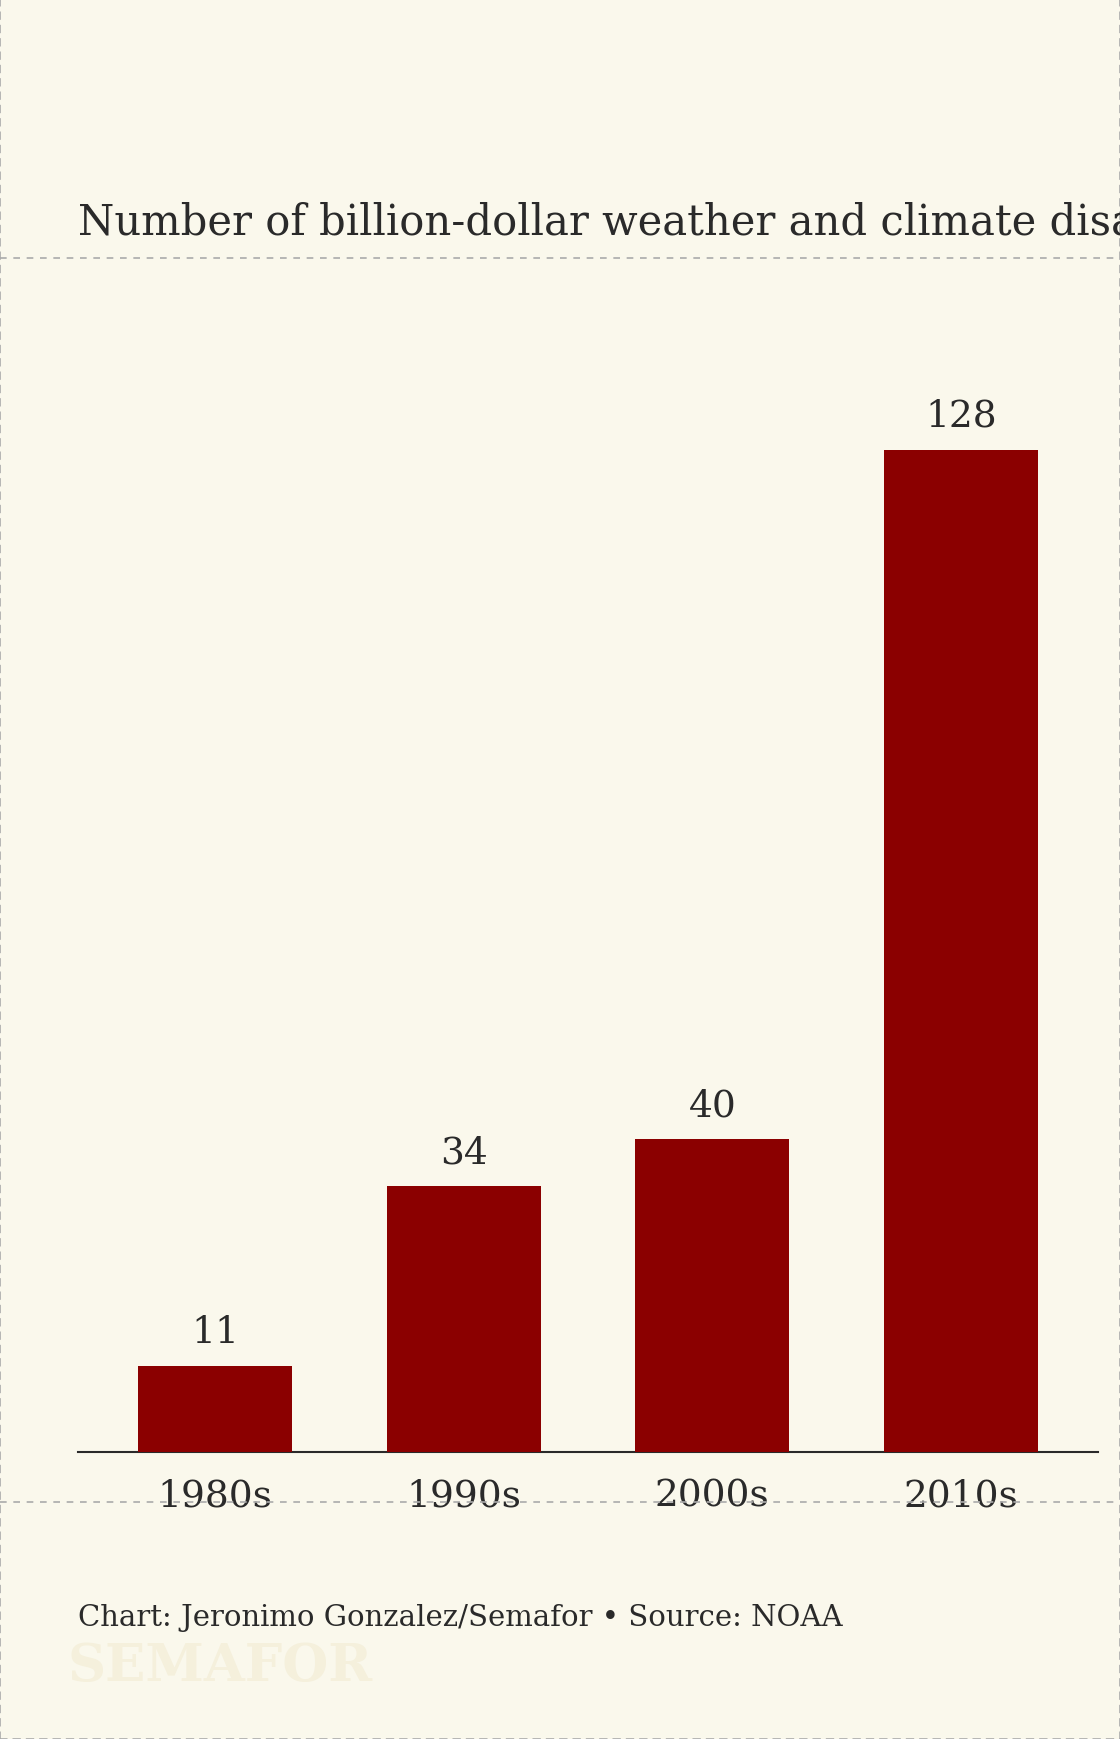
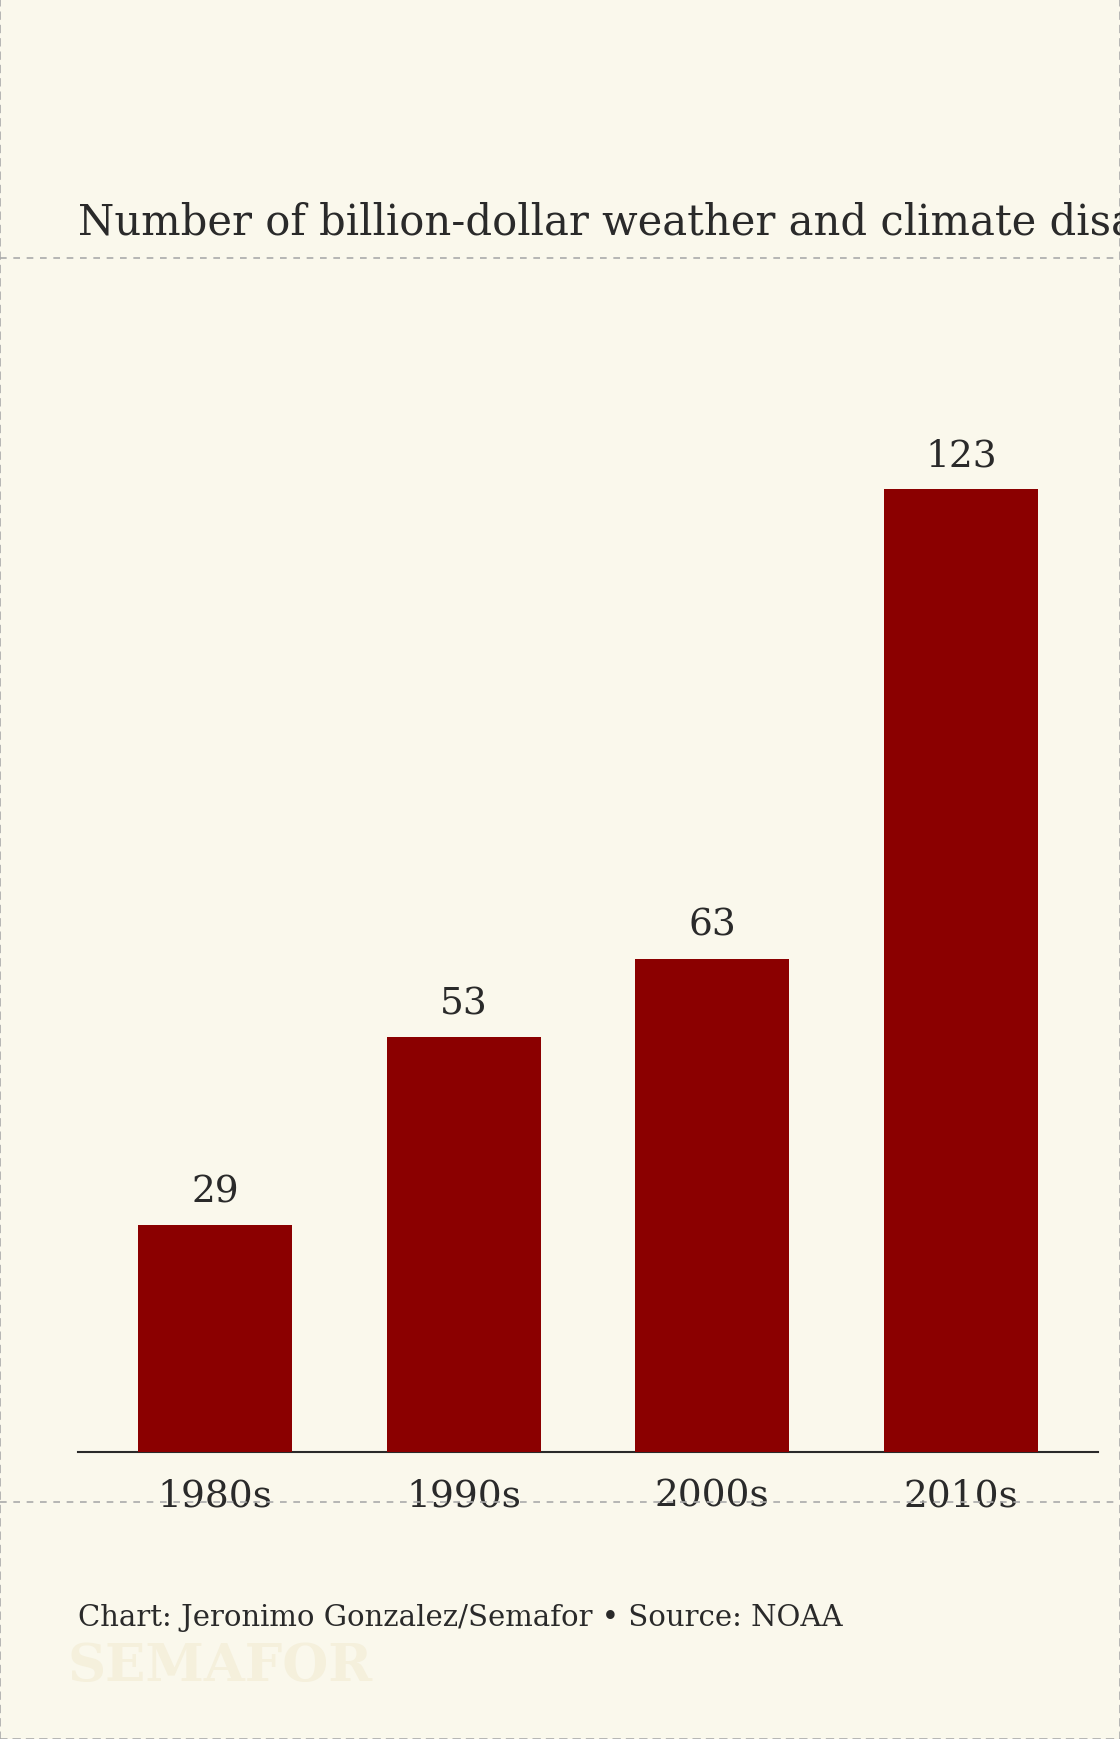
1980s: 11 -> 29
1990s: 34 -> 53
2000s: 40 -> 63
2010s: 128 -> 123
